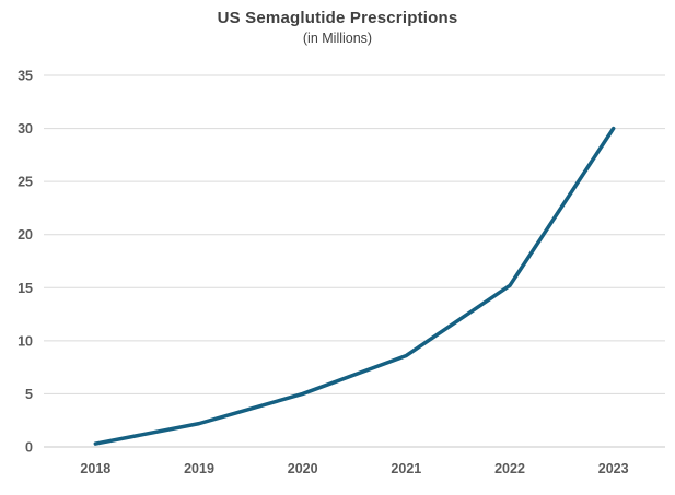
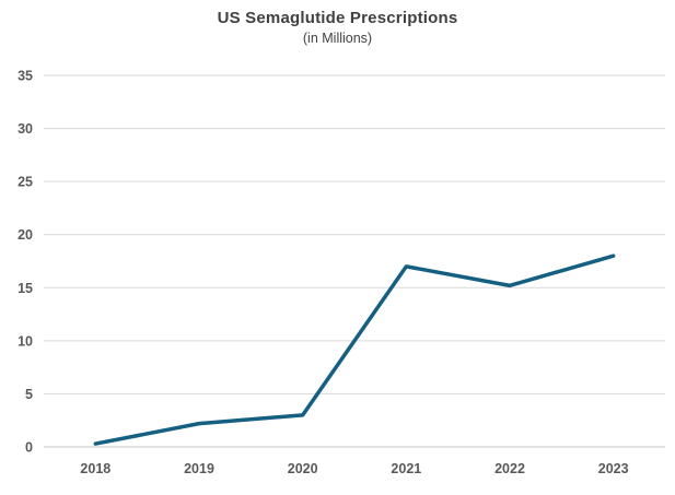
2020: 5 -> 3
2021: 9 -> 17
2023: 30 -> 18
